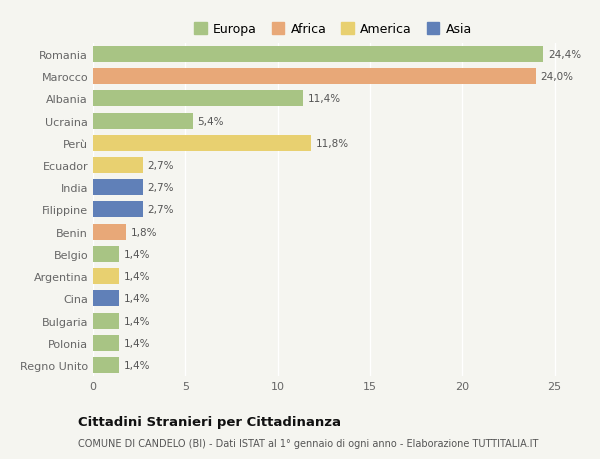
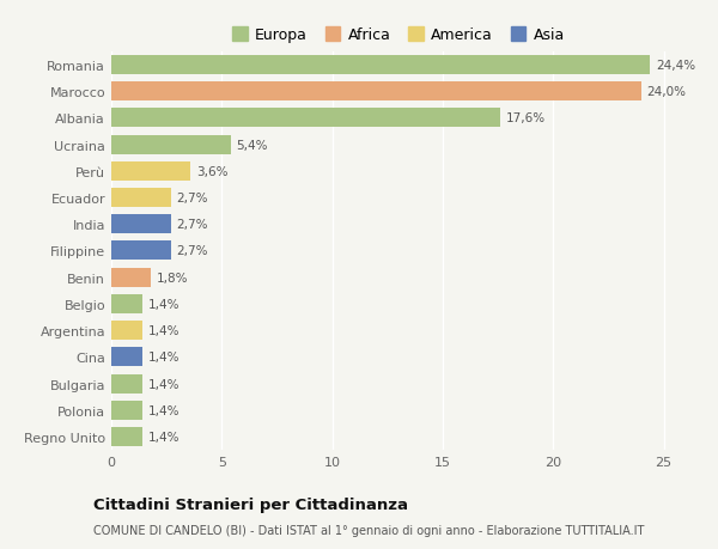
Albania: 11,4% -> 17,6%
Perù: 11,8% -> 3,6%
